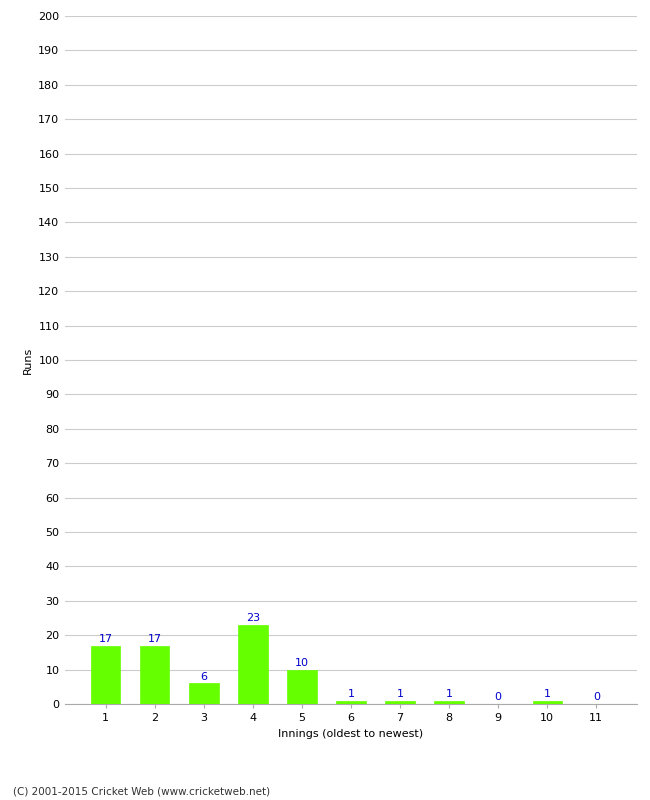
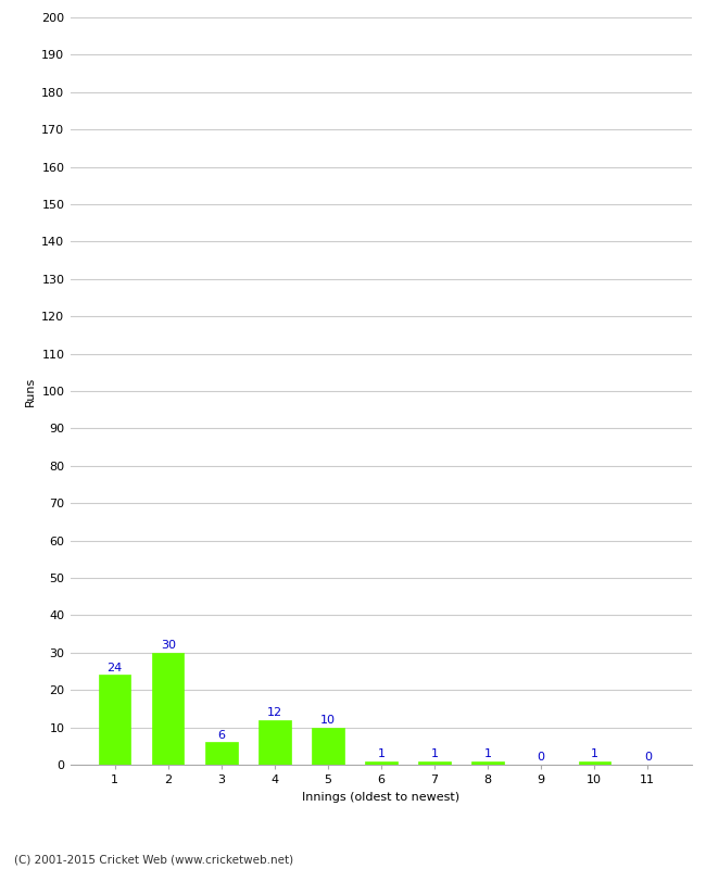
1: 17 -> 24
2: 17 -> 30
4: 23 -> 12
